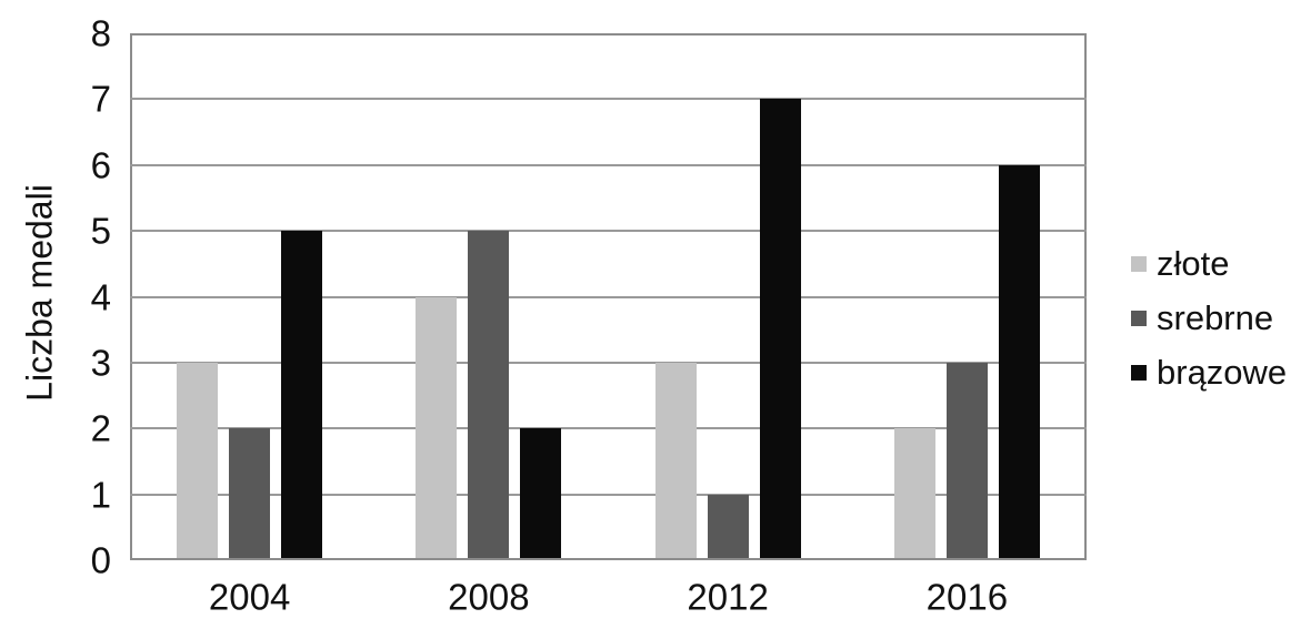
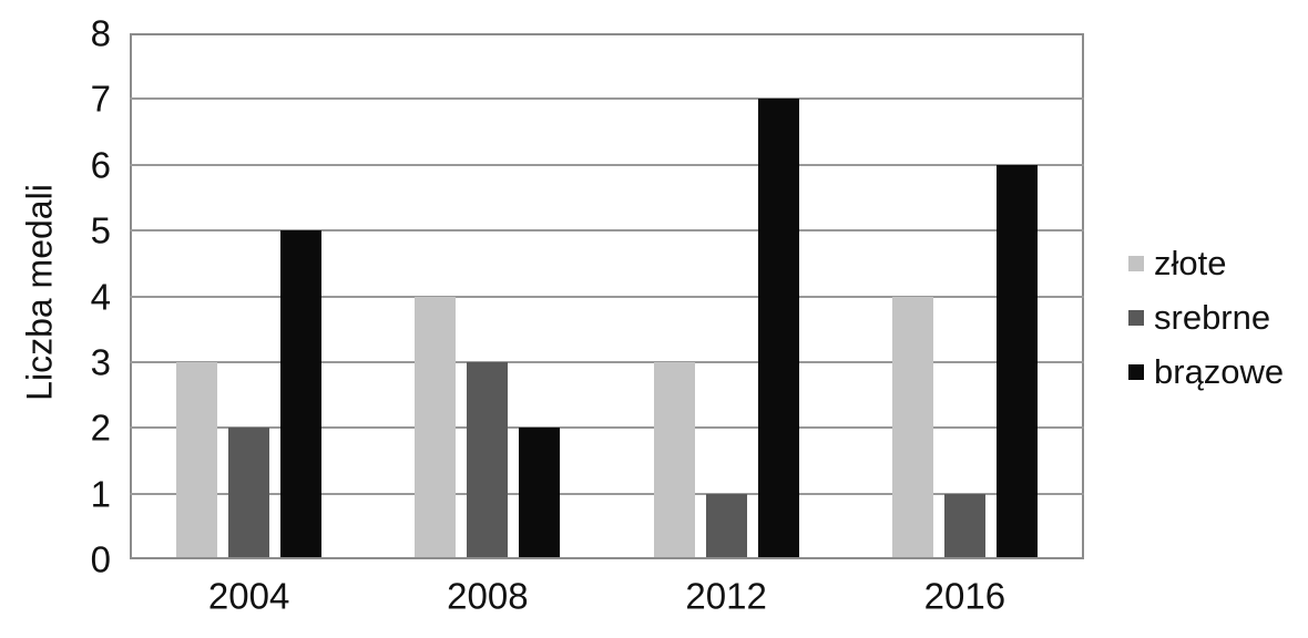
srebrne/2008: 5 -> 3
złote/2016: 2 -> 4
srebrne/2016: 3 -> 1
